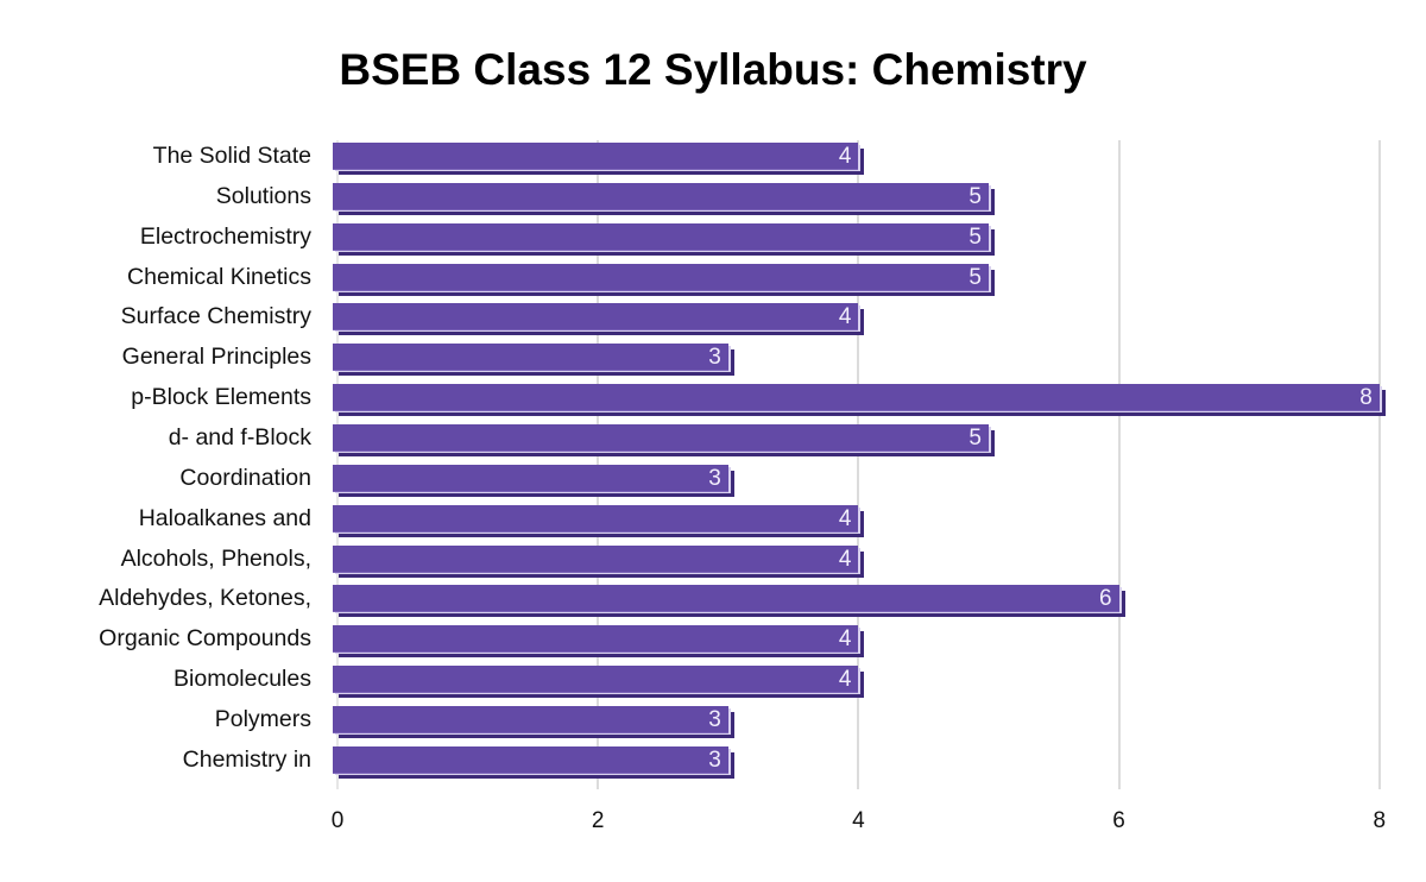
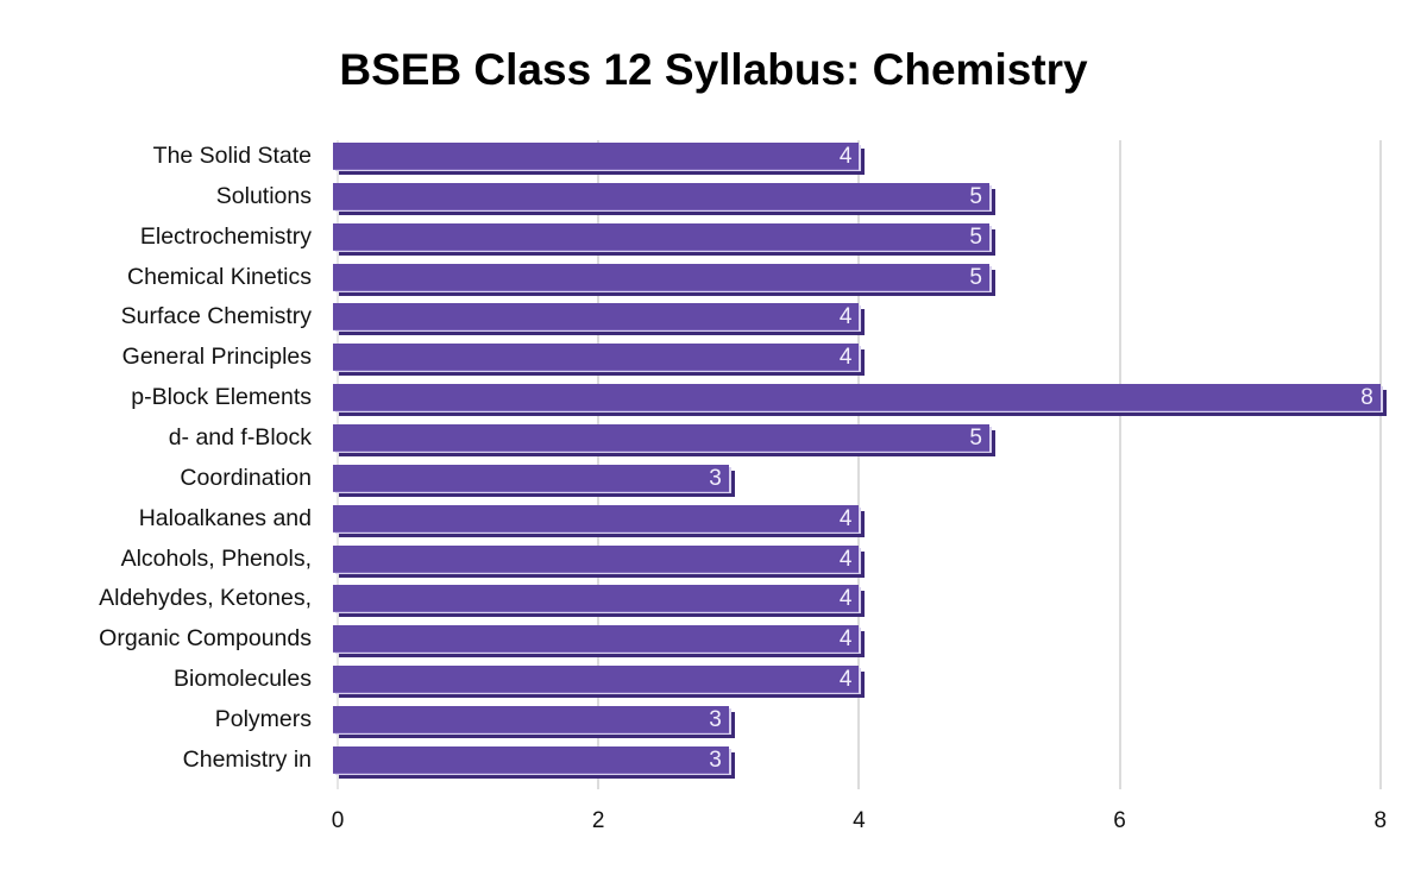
General Principles: 3 -> 4
Aldehydes, Ketones,: 6 -> 4
